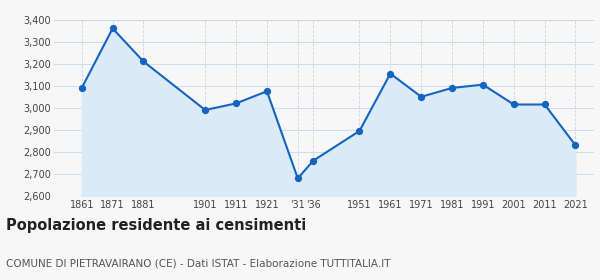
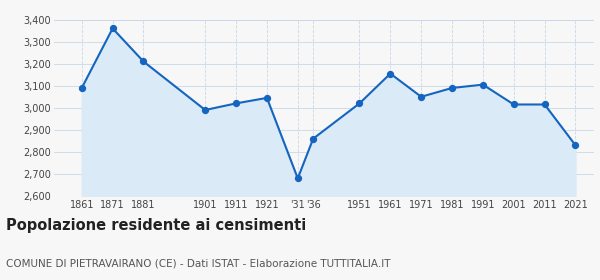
1921: 3,075 -> 3,045
'36: 2,760 -> 2,860
1951: 2,895 -> 3,020
